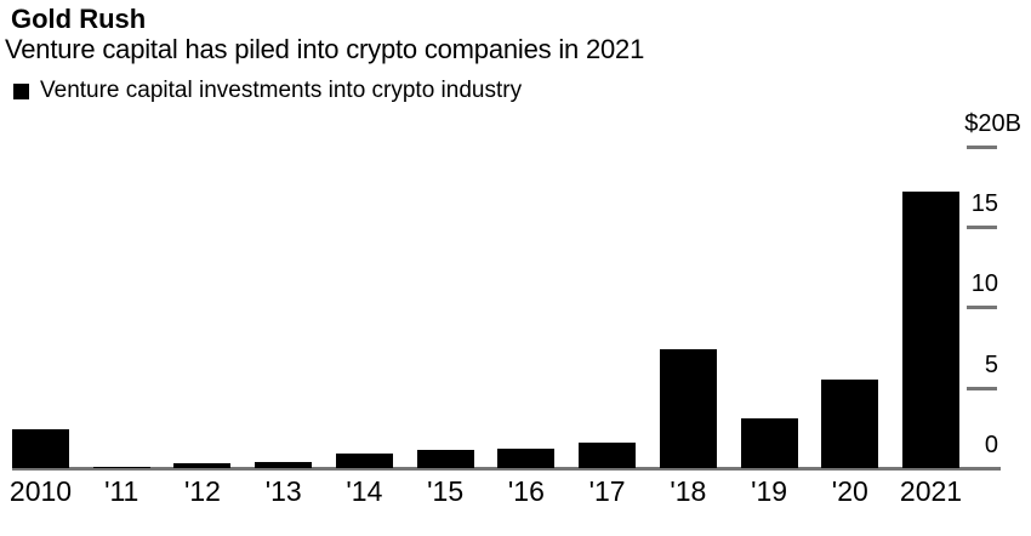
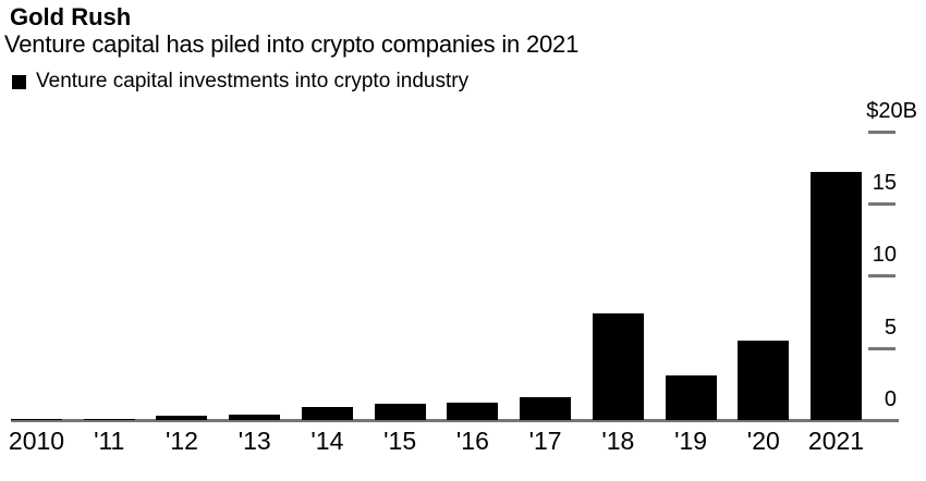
2010: 2.4 -> 0.1
